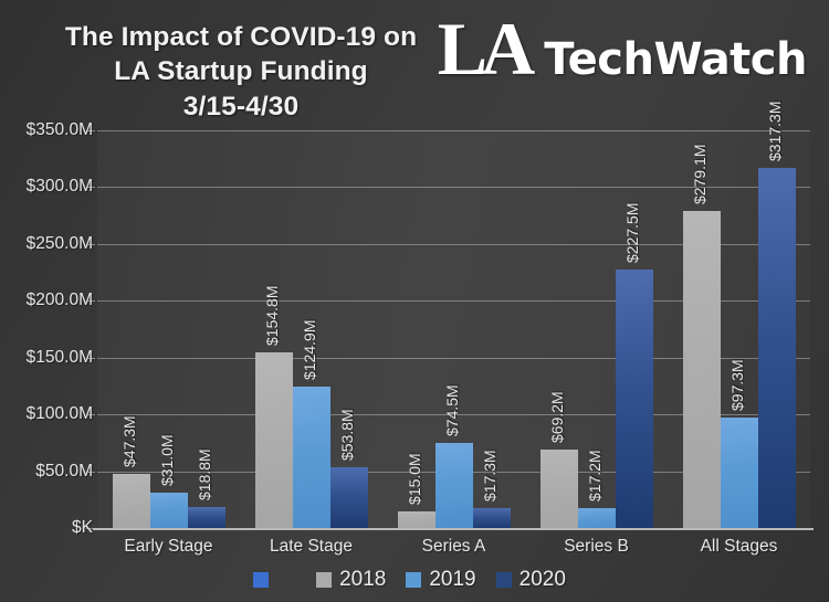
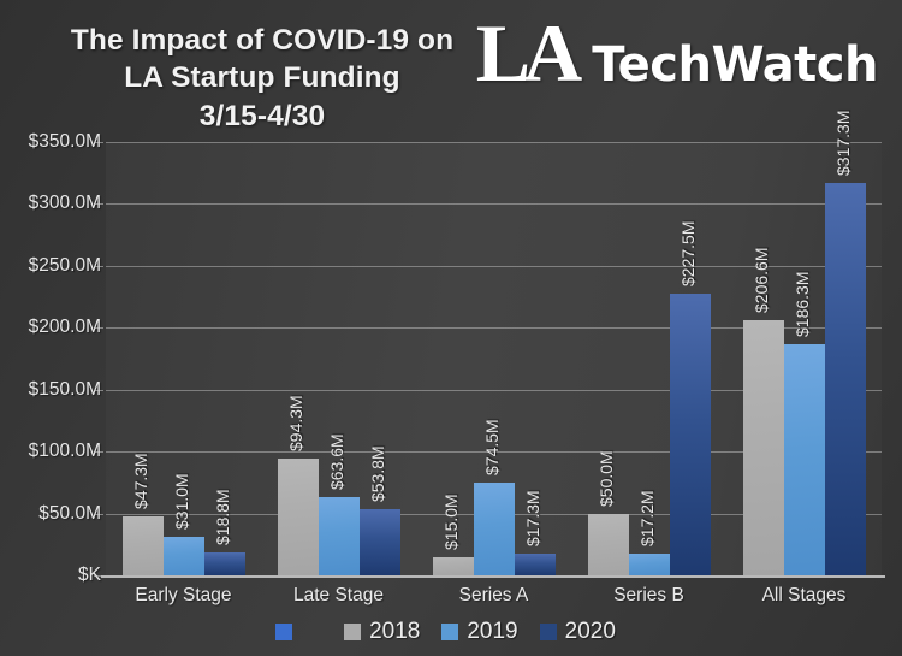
2018/Late Stage: $154.8M -> $94.3M
2019/Late Stage: $124.9M -> $63.6M
2018/Series B: $69.2M -> $50.0M
2018/All Stages: $279.1M -> $206.6M
2019/All Stages: $97.3M -> $186.3M
